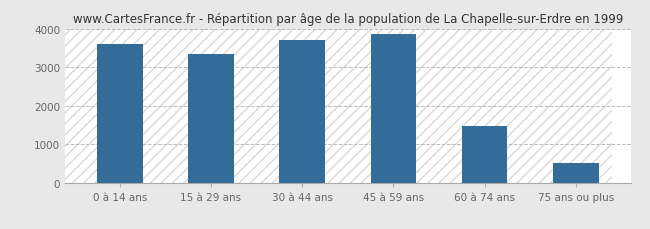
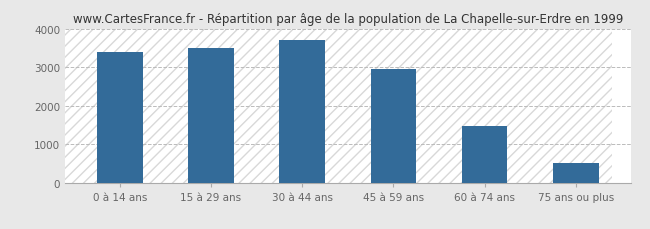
0 à 14 ans: 3610 -> 3400
15 à 29 ans: 3360 -> 3500
45 à 59 ans: 3880 -> 2950
